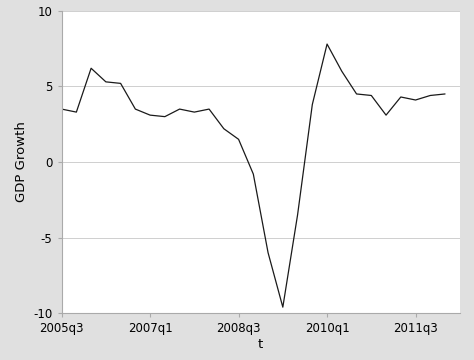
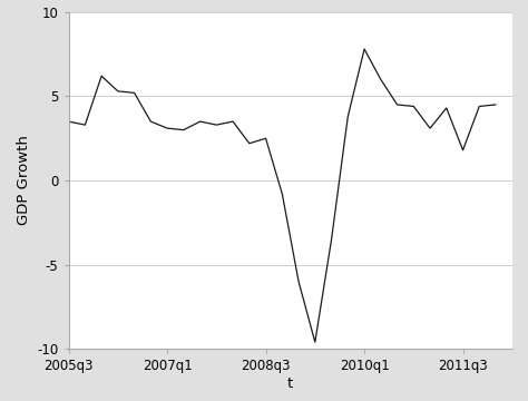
2008q3: 1.5 -> 2.5
2011q3: 4.1 -> 1.8
